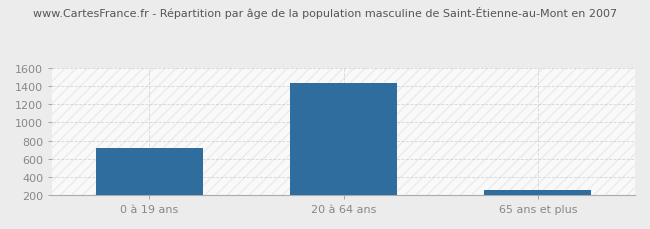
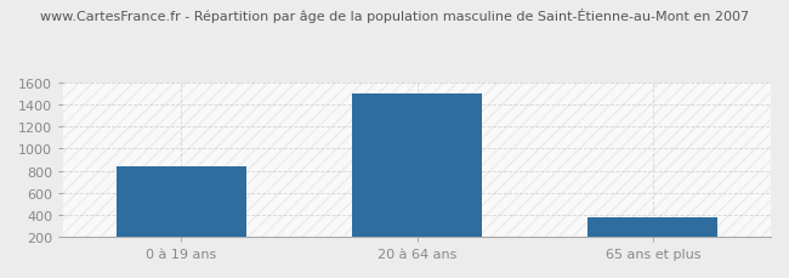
0 à 19 ans: 720 -> 840
20 à 64 ans: 1430 -> 1500
65 ans et plus: 260 -> 380
